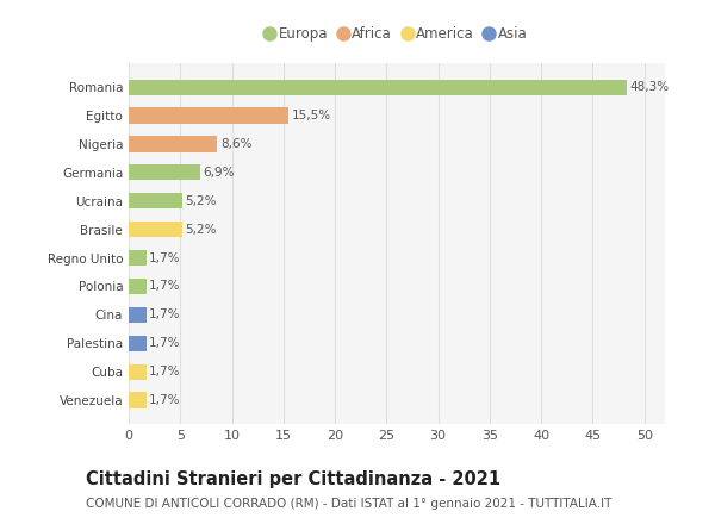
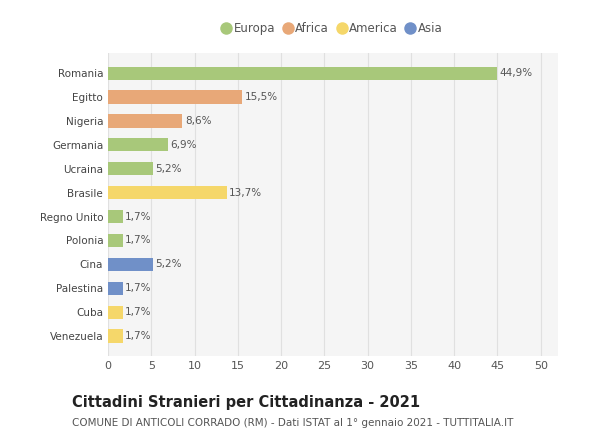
Romania: 48,3% -> 44,9%
Brasile: 5,2% -> 13,7%
Cina: 1,7% -> 5,2%
